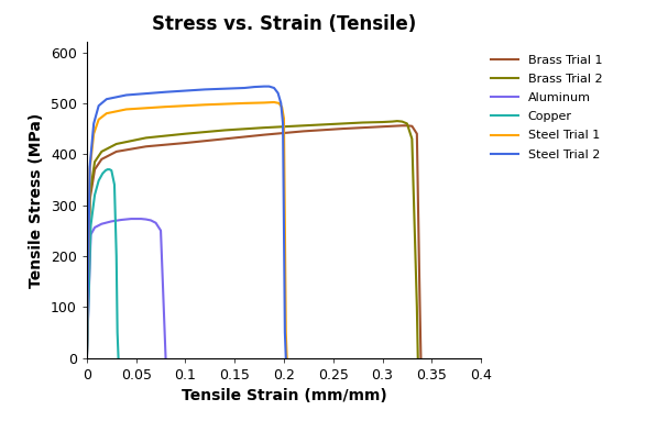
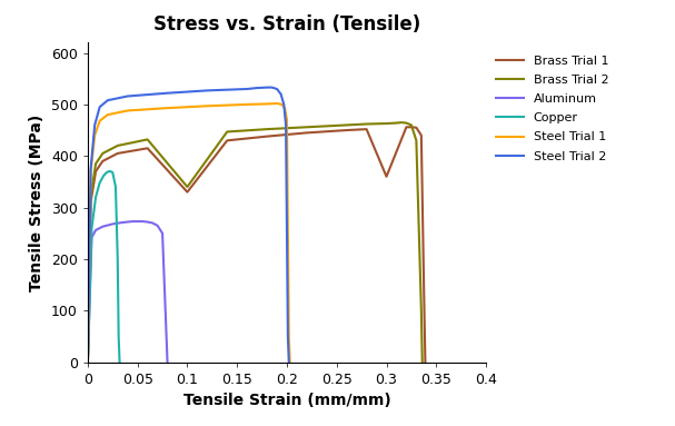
Brass Trial 1/0.1: 422 -> 330
Brass Trial 2/0.1: 440 -> 340
Brass Trial 1/0.3: 454 -> 360
